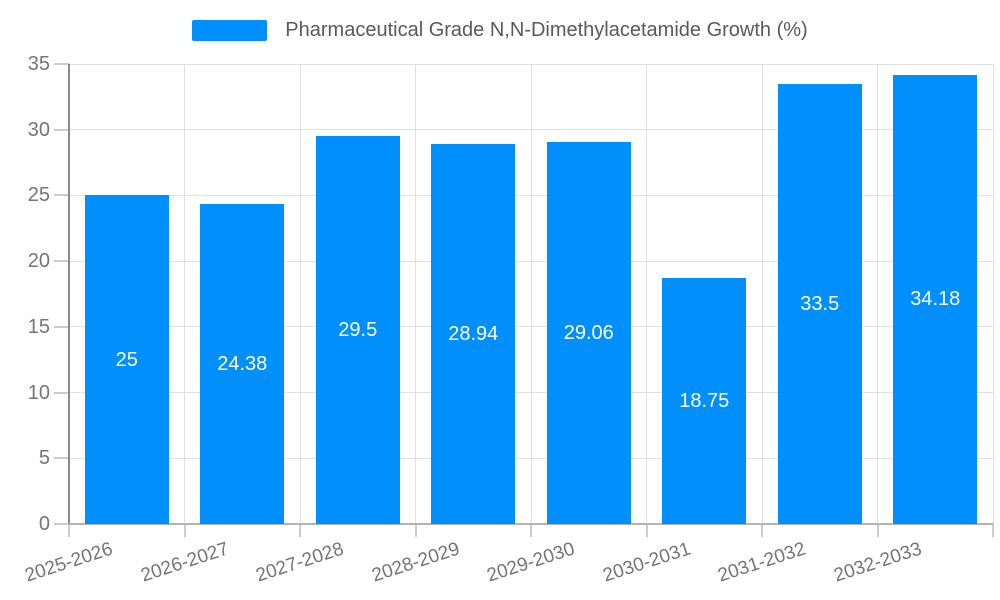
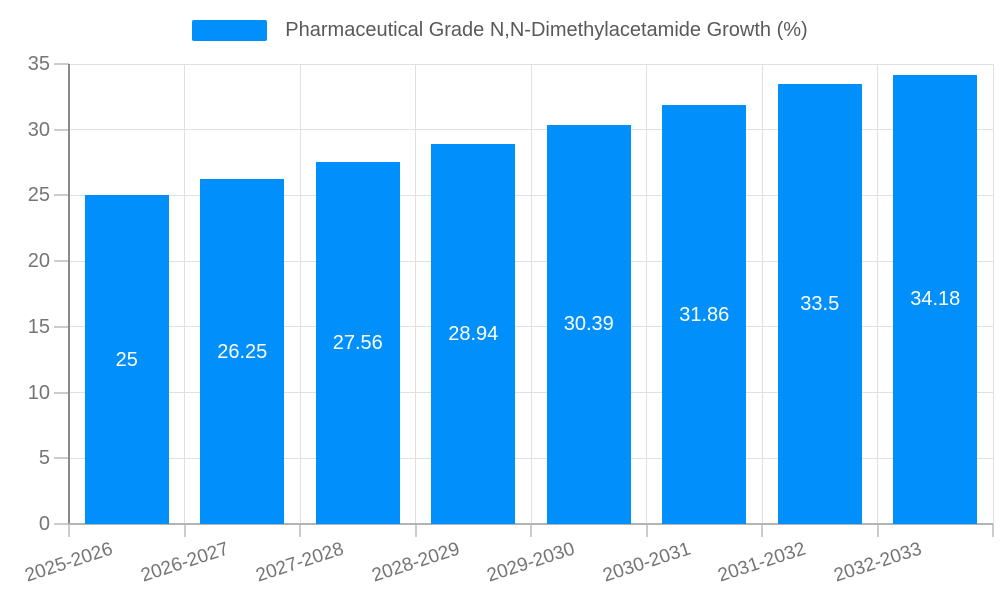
2026-2027: 24.38 -> 26.25
2027-2028: 29.5 -> 27.56
2029-2030: 29.06 -> 30.39
2030-2031: 18.75 -> 31.86
